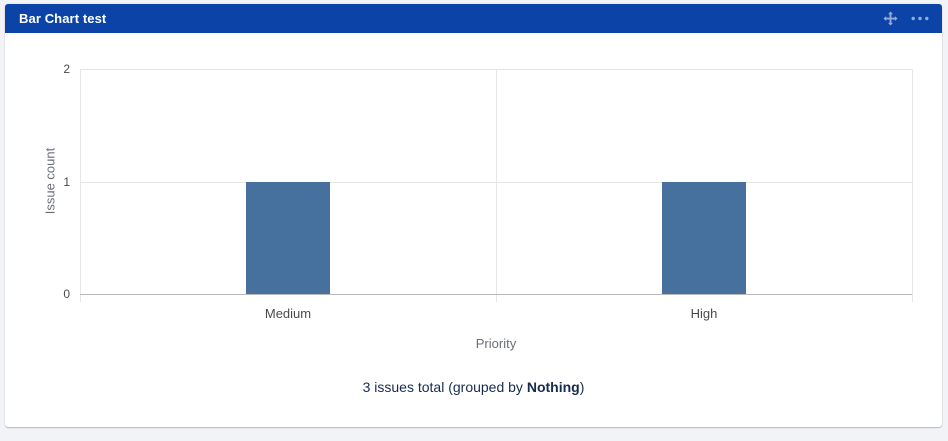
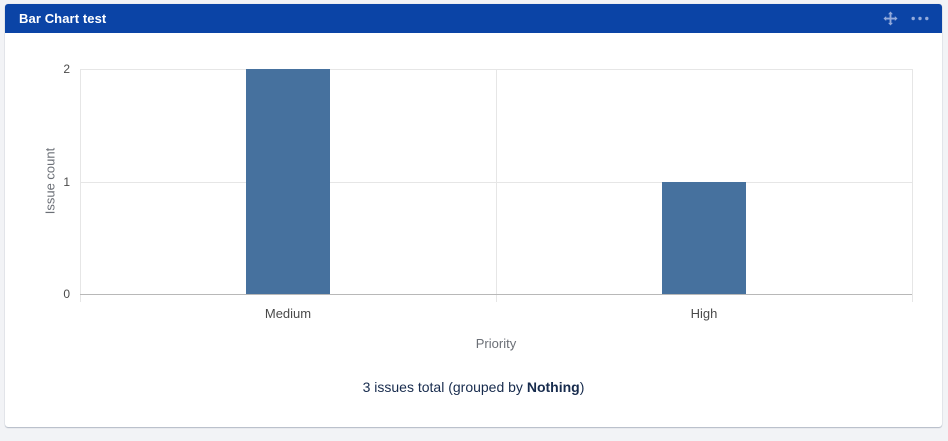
Medium: 1 -> 2
